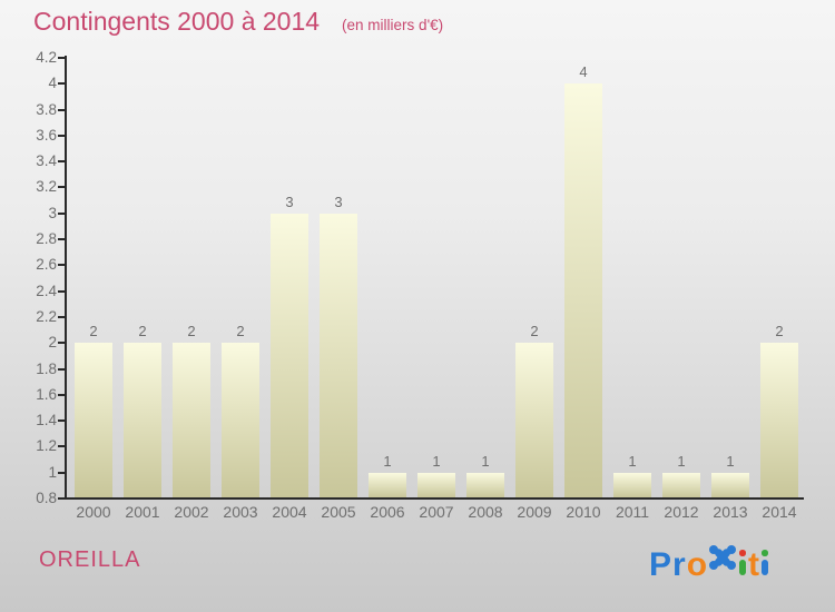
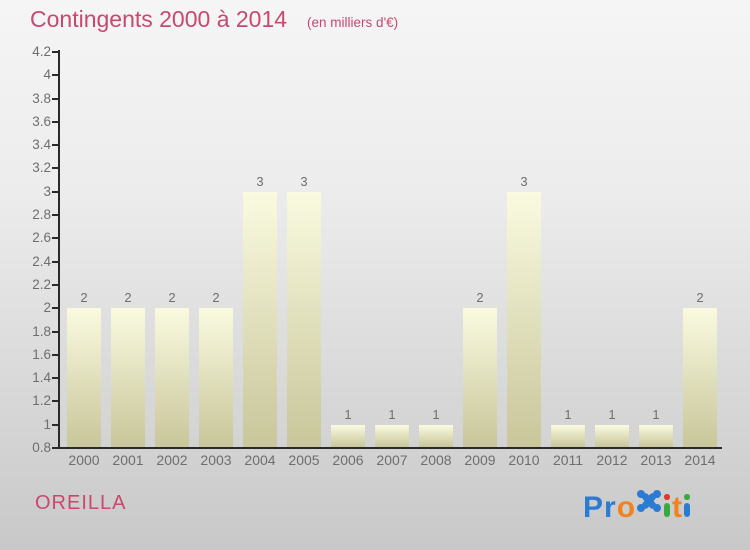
2010: 4 -> 3
